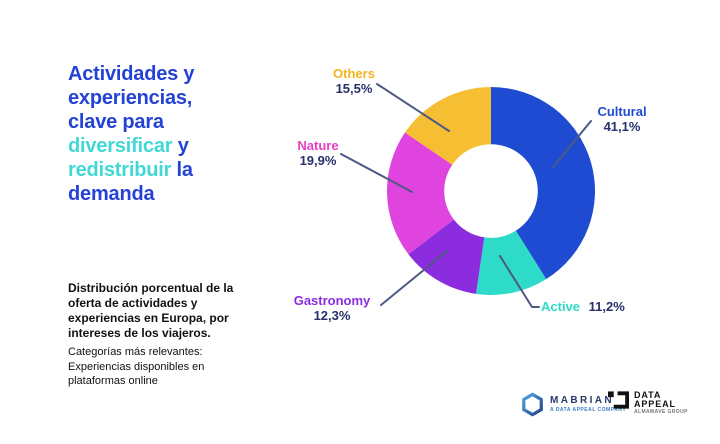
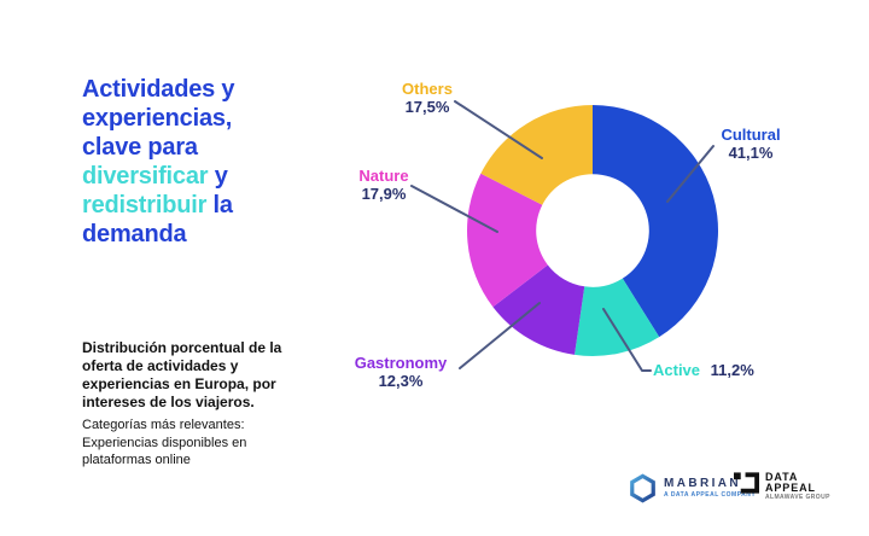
Nature: 19,9% -> 17,9%
Others: 15,5% -> 17,5%
